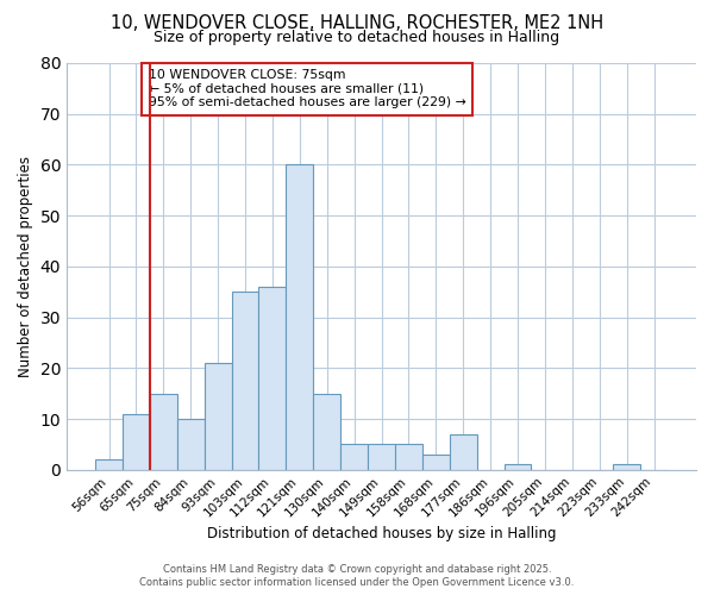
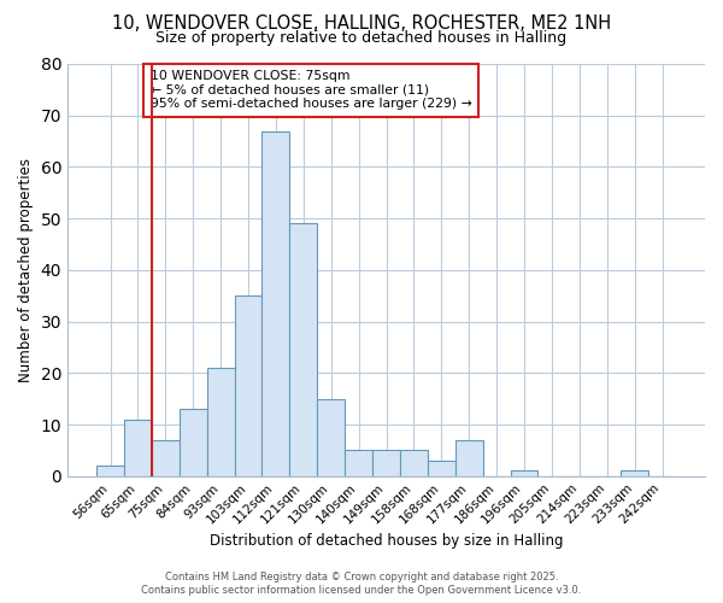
75sqm: 15 -> 7
84sqm: 10 -> 13
112sqm: 36 -> 67
121sqm: 60 -> 49
